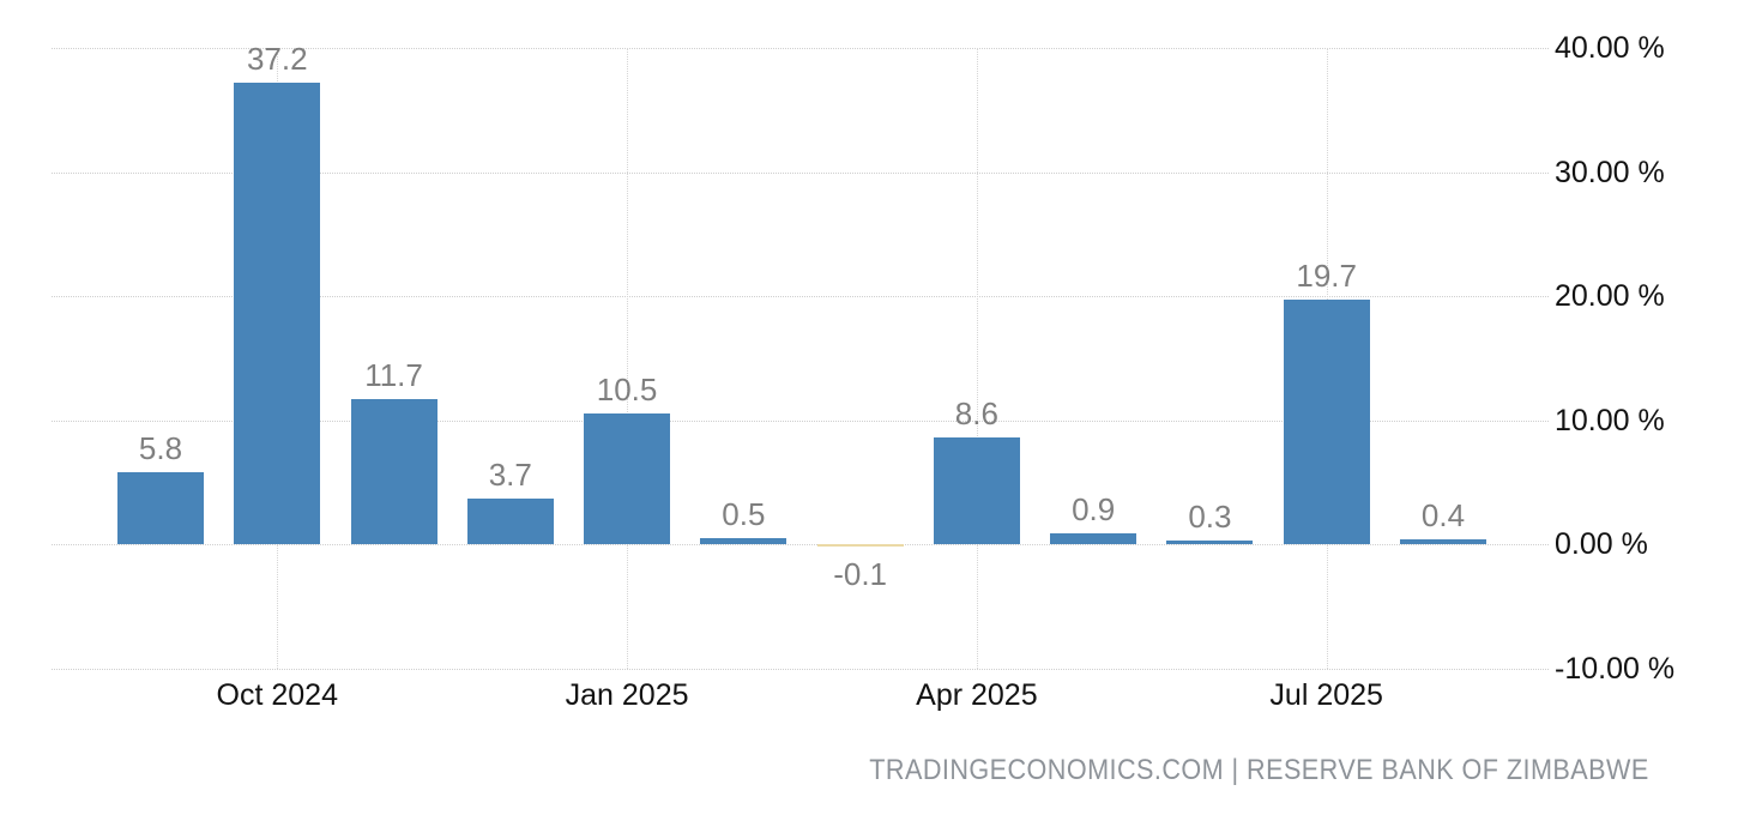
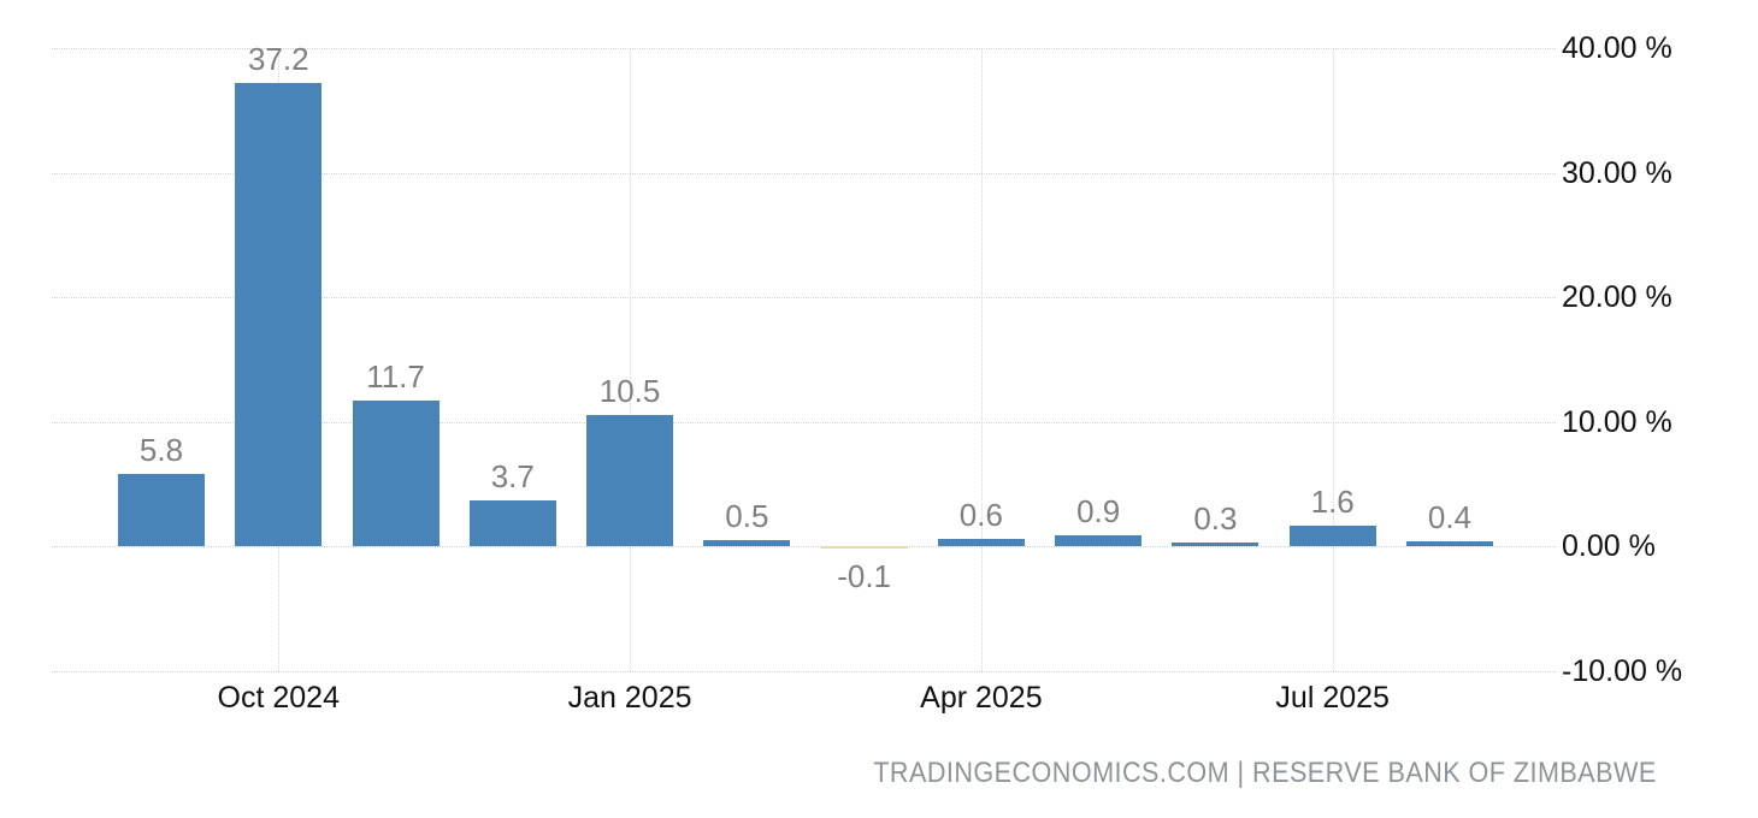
Apr 2025: 8.6 -> 0.6
Jul 2025: 19.7 -> 1.6
